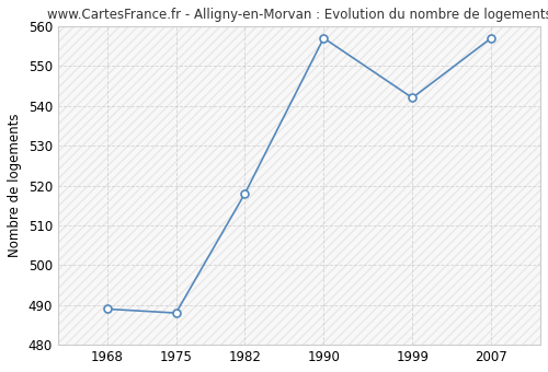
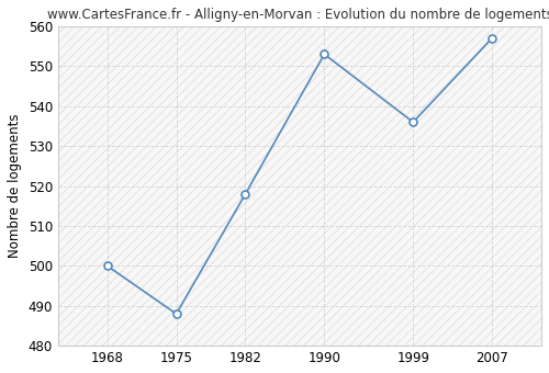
1968: 489 -> 500
1990: 557 -> 553
1999: 542 -> 536
